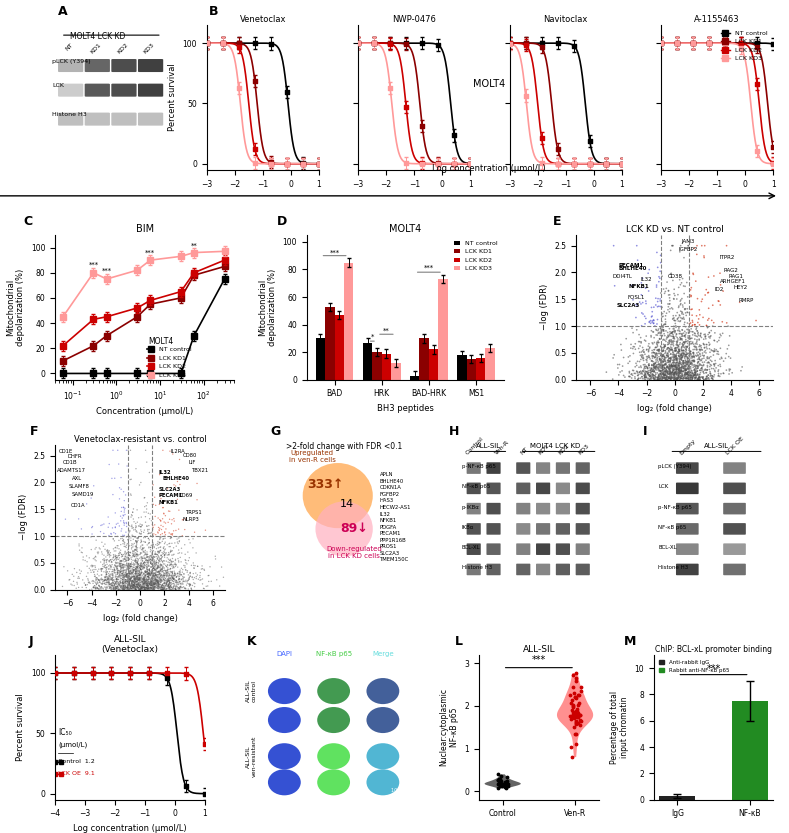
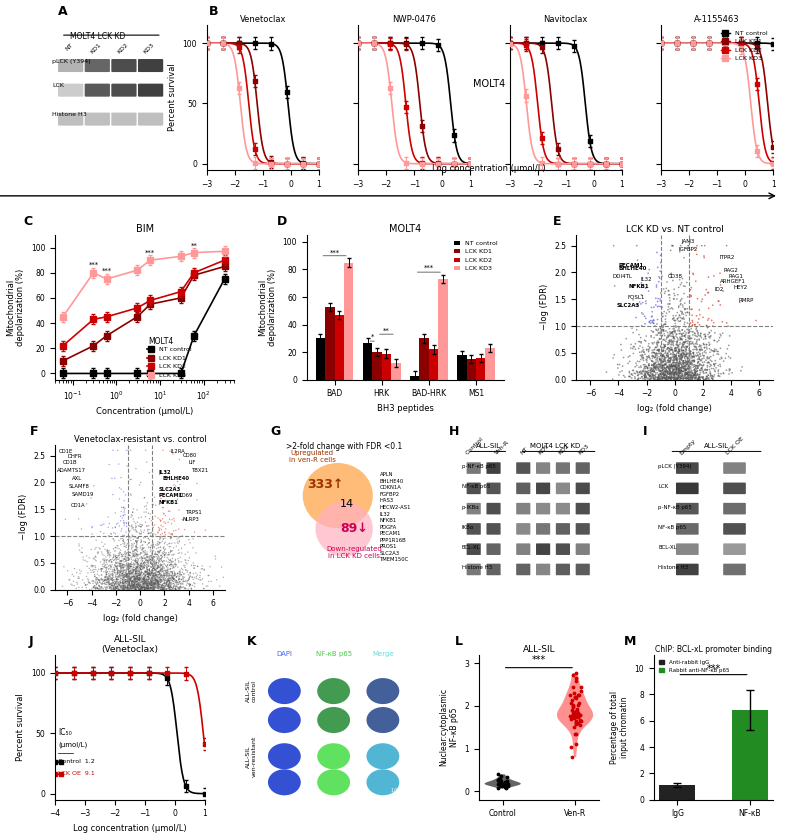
ChIP: BCL-xL promoter binding/IgG: 0.3 -> 1.1
ChIP: BCL-xL promoter binding/NF-κB: 7.5 -> 6.8
